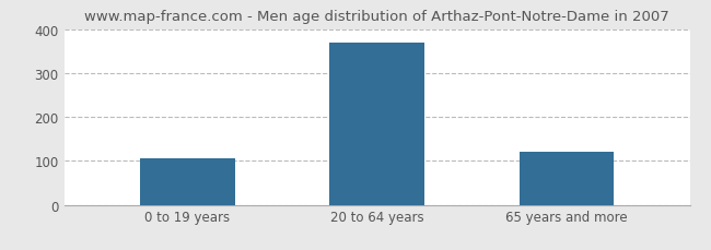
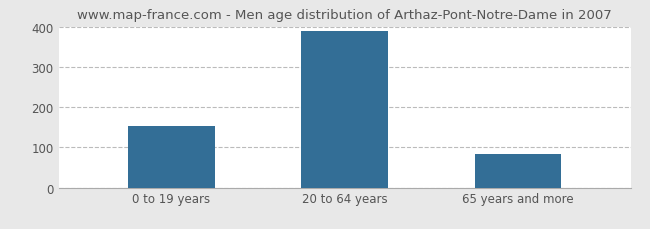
0 to 19 years: 105 -> 152
20 to 64 years: 370 -> 390
65 years and more: 120 -> 83
